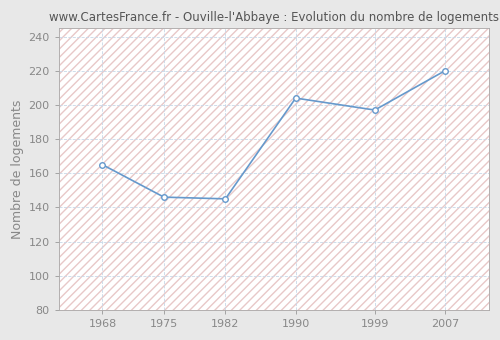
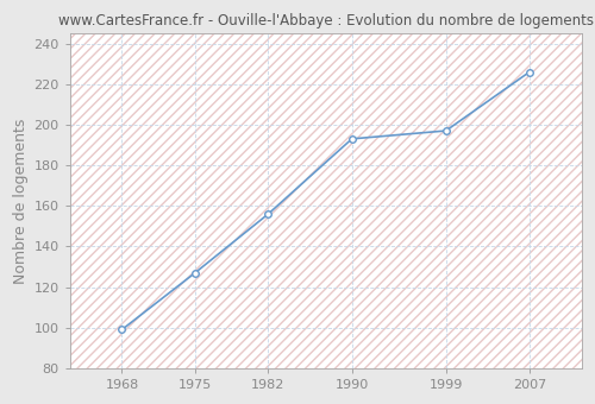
1968: 165 -> 99
1975: 146 -> 127
1982: 145 -> 156
1990: 204 -> 193
2007: 220 -> 226
